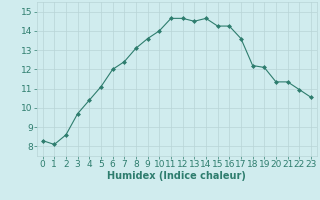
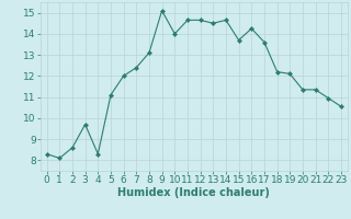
4: 10.4 -> 8.3
9: 13.6 -> 15.1
15: 14.2 -> 13.7
